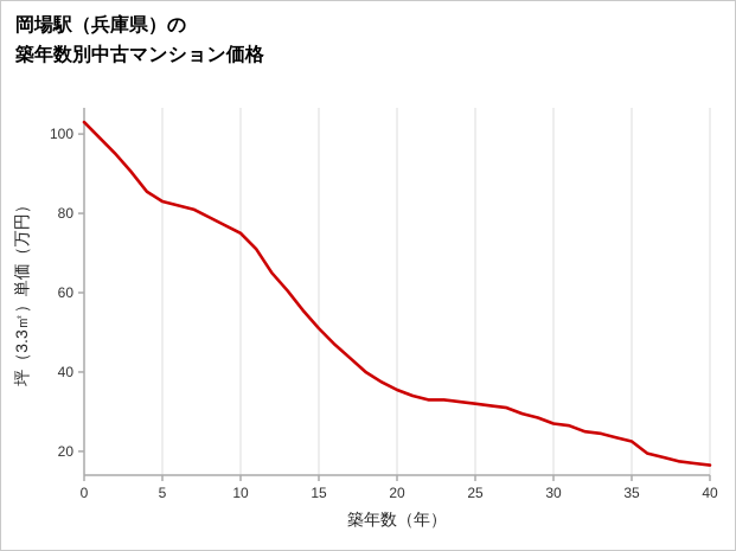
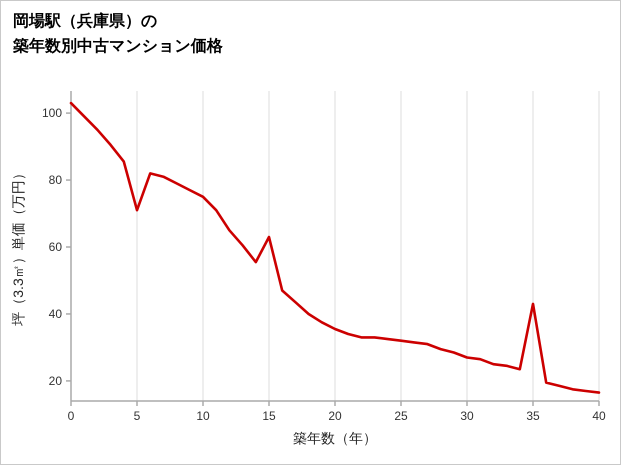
5: 83 -> 71
15: 51 -> 63
35: 22 -> 43
